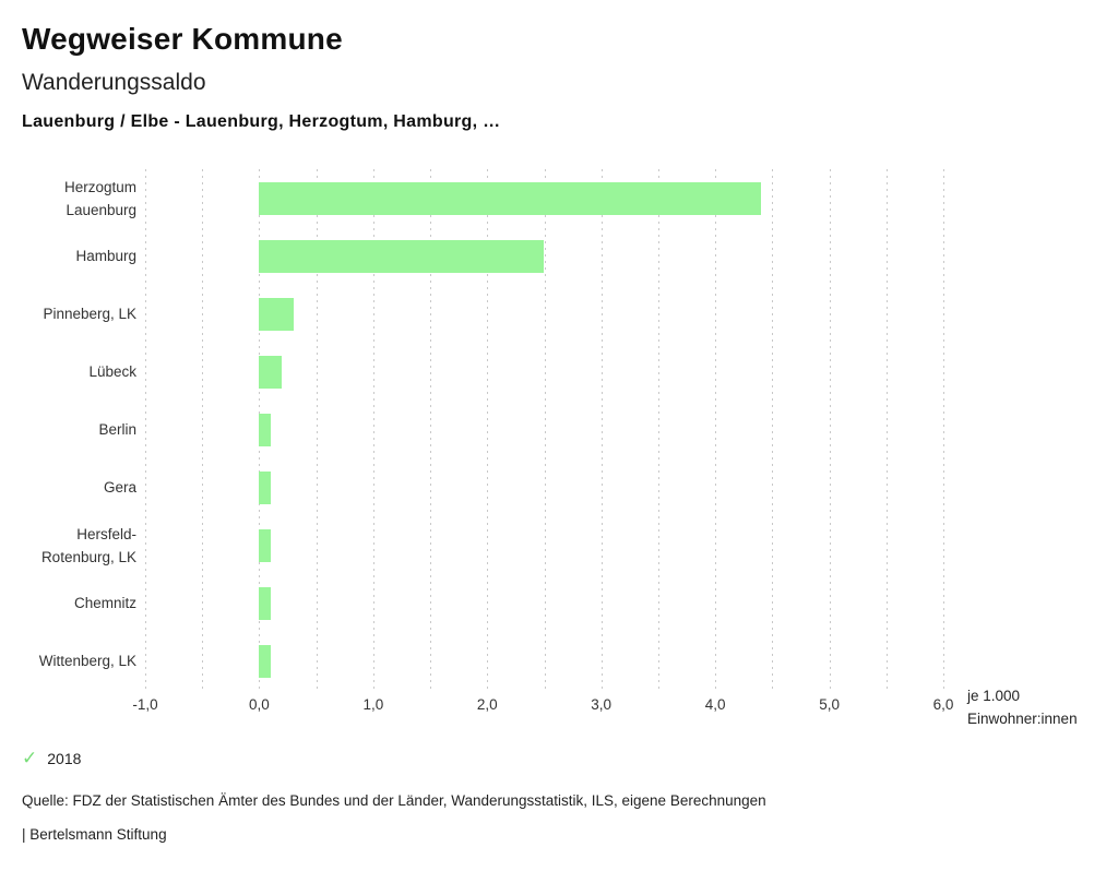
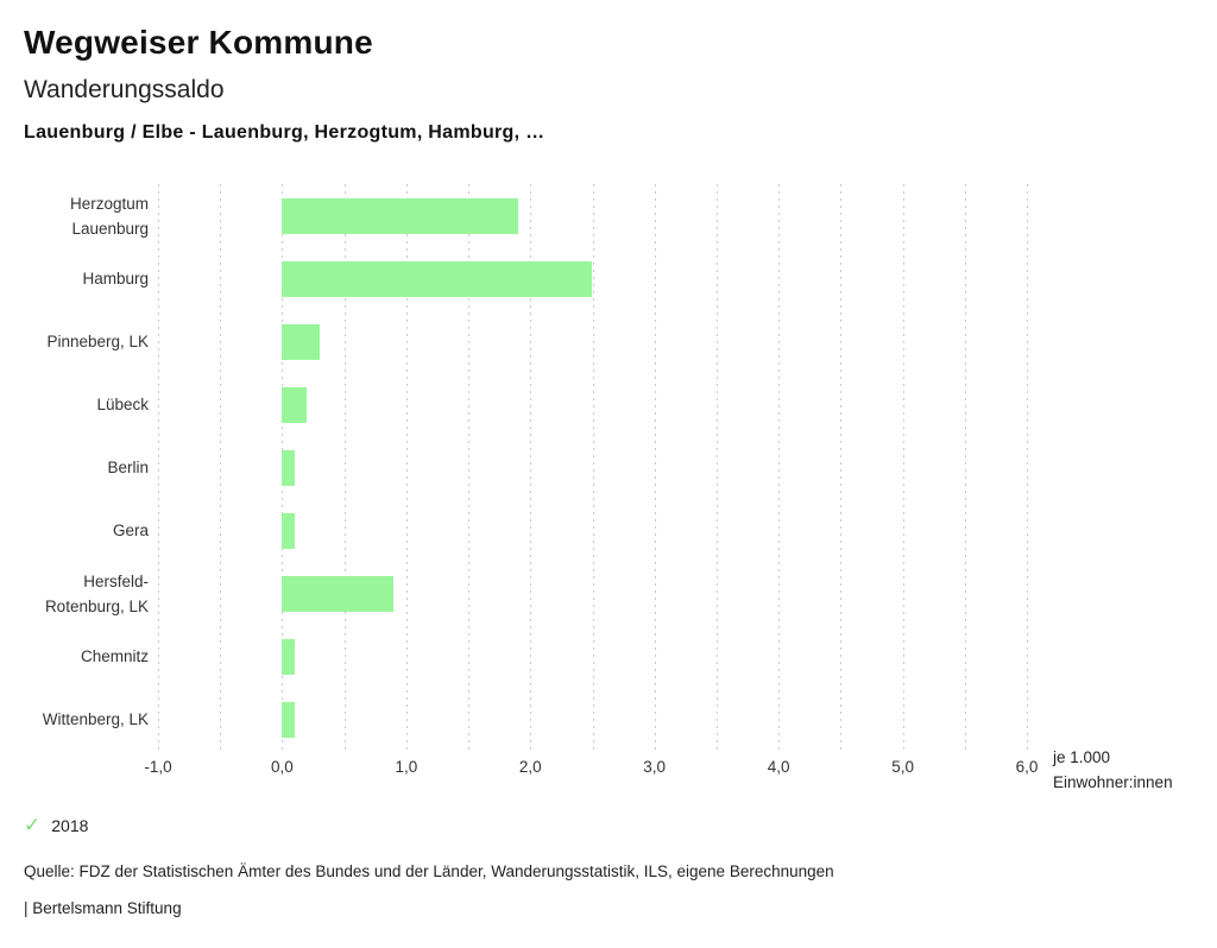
Herzogtum Lauenburg: 4,4 -> 1,9
Hersfeld-Rotenburg, LK: 0,1 -> 0,9
